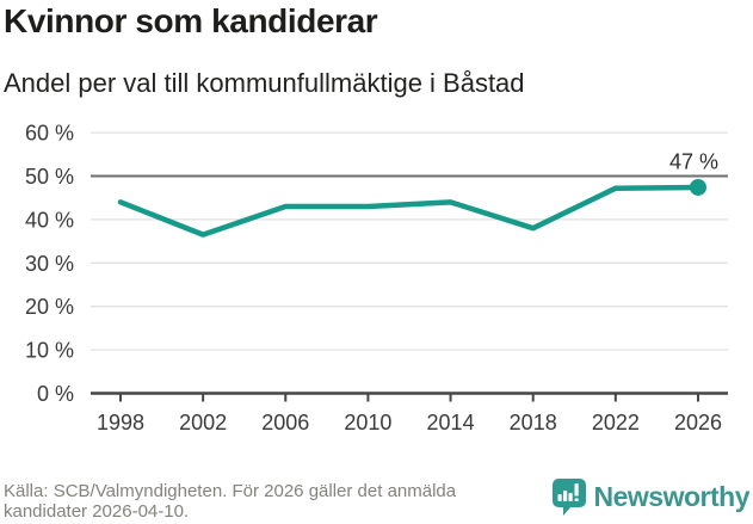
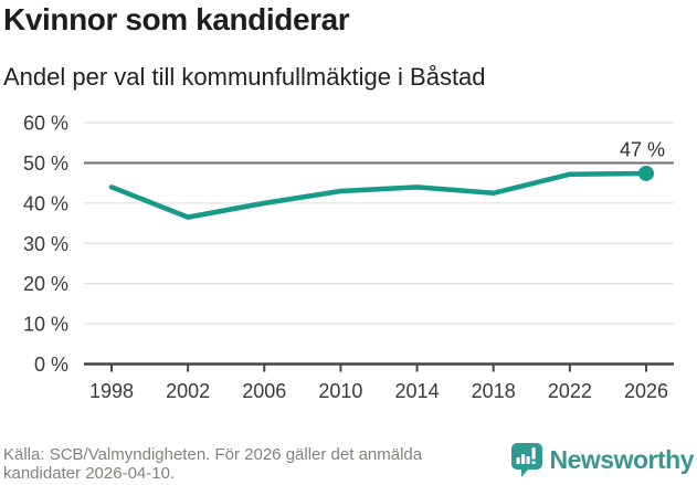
2006: 43% -> 40%
2018: 38% -> 42%
